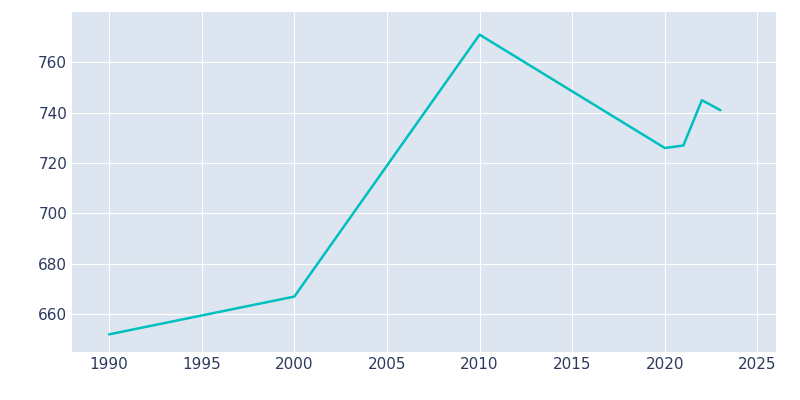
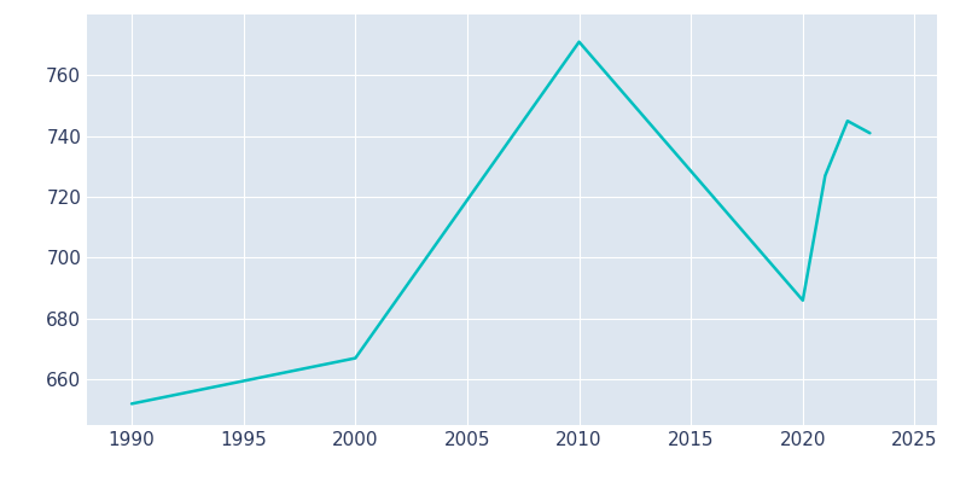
2020: 726 -> 686
